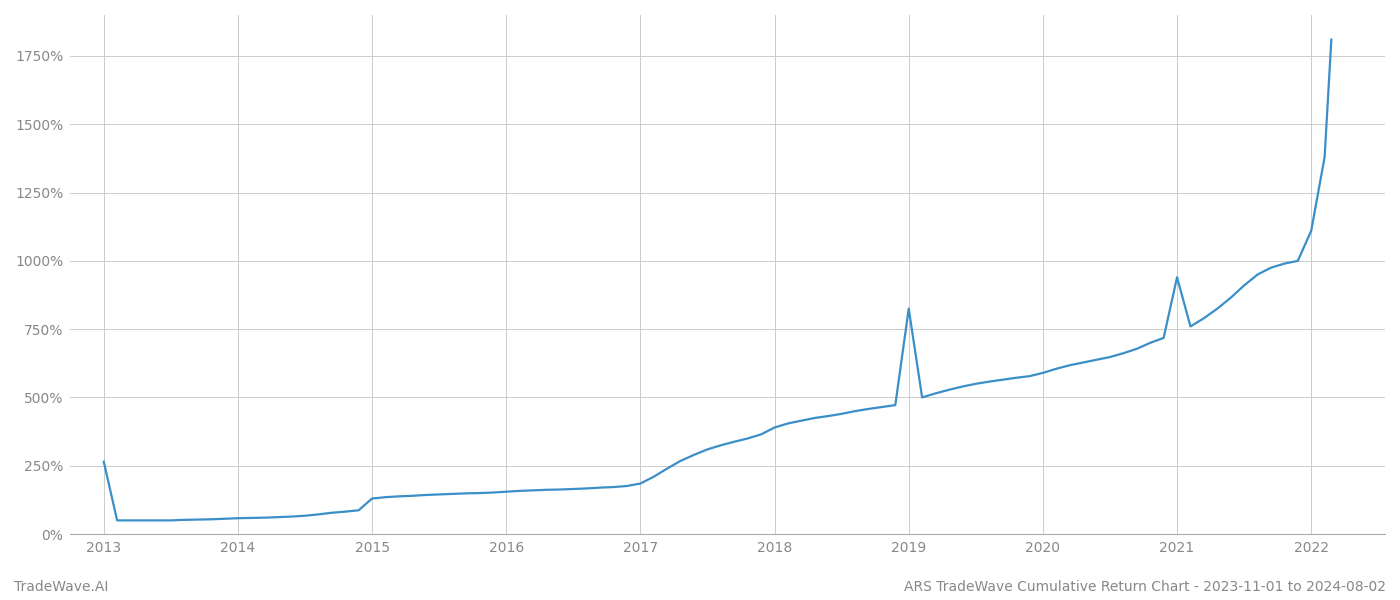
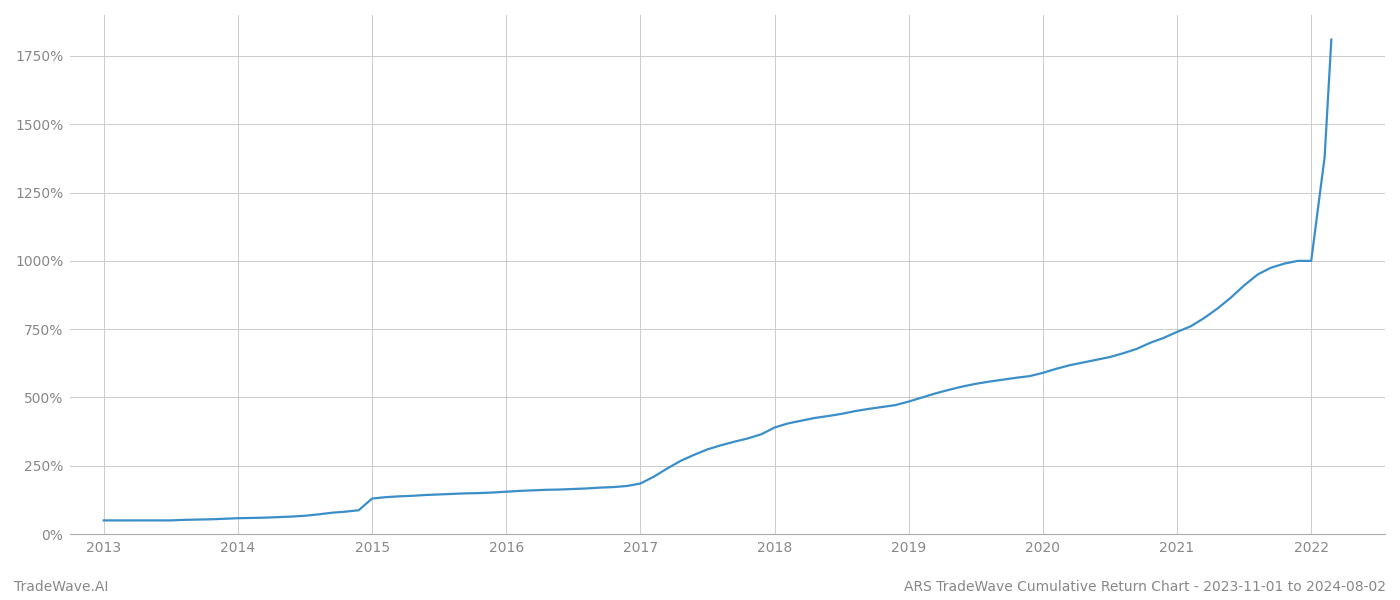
2013: 265% -> 50%
2019: 825% -> 485%
2021: 940% -> 740%
2022: 1110% -> 1000%
